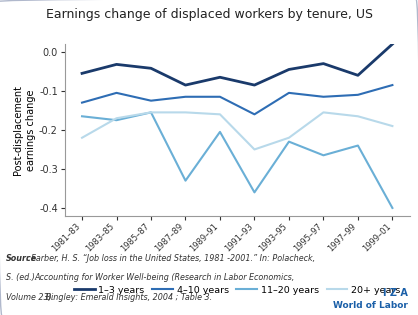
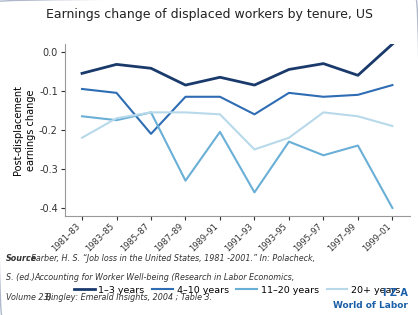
4–10 years/1981–83: -0.130 -> -0.095
4–10 years/1985–87: -0.125 -> -0.210
